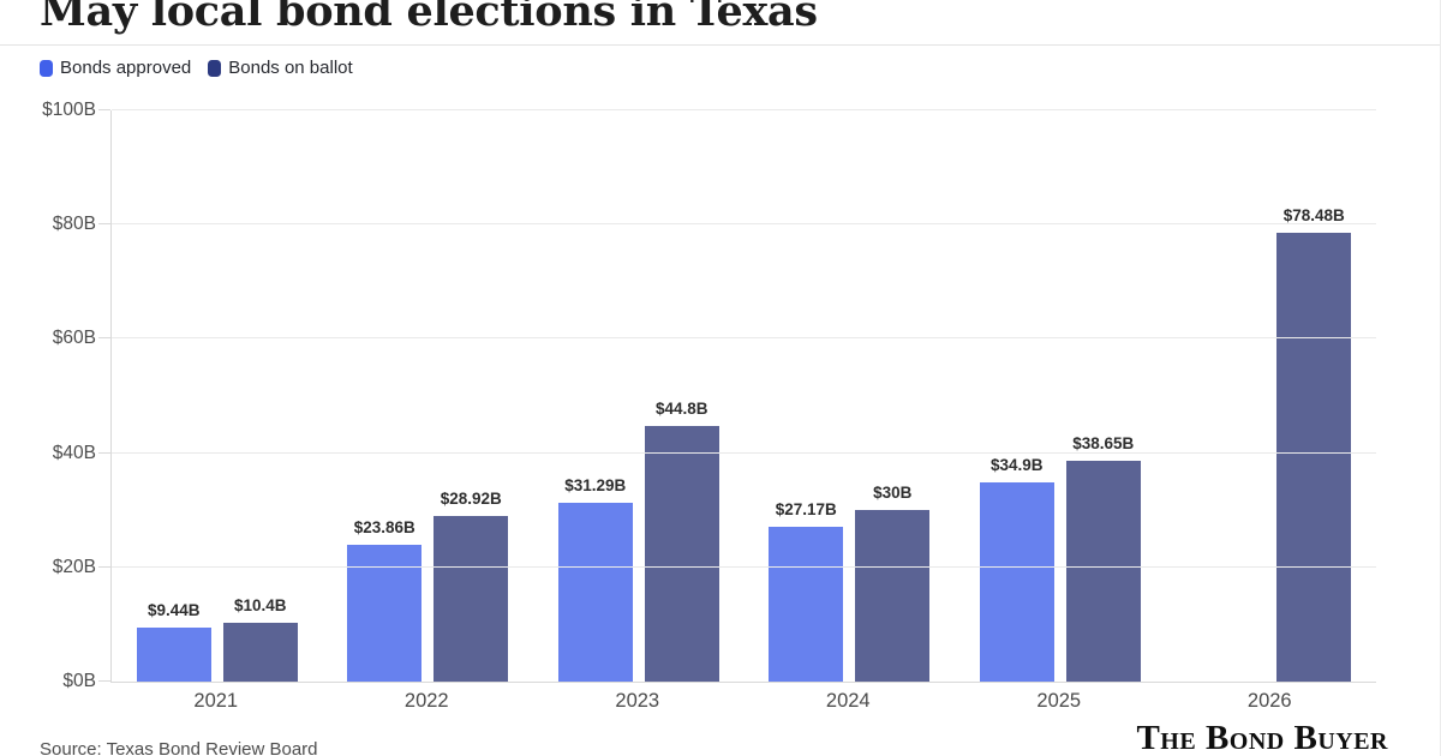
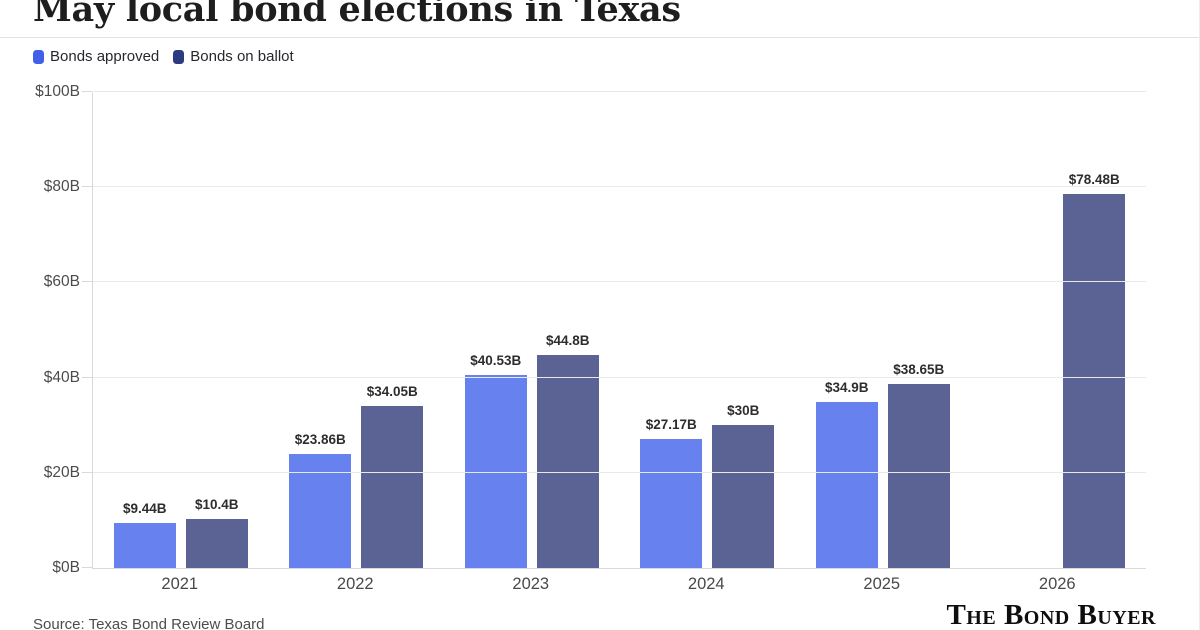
Bonds on ballot/2022: $28.92B -> $34.05B
Bonds approved/2023: $31.29B -> $40.53B
